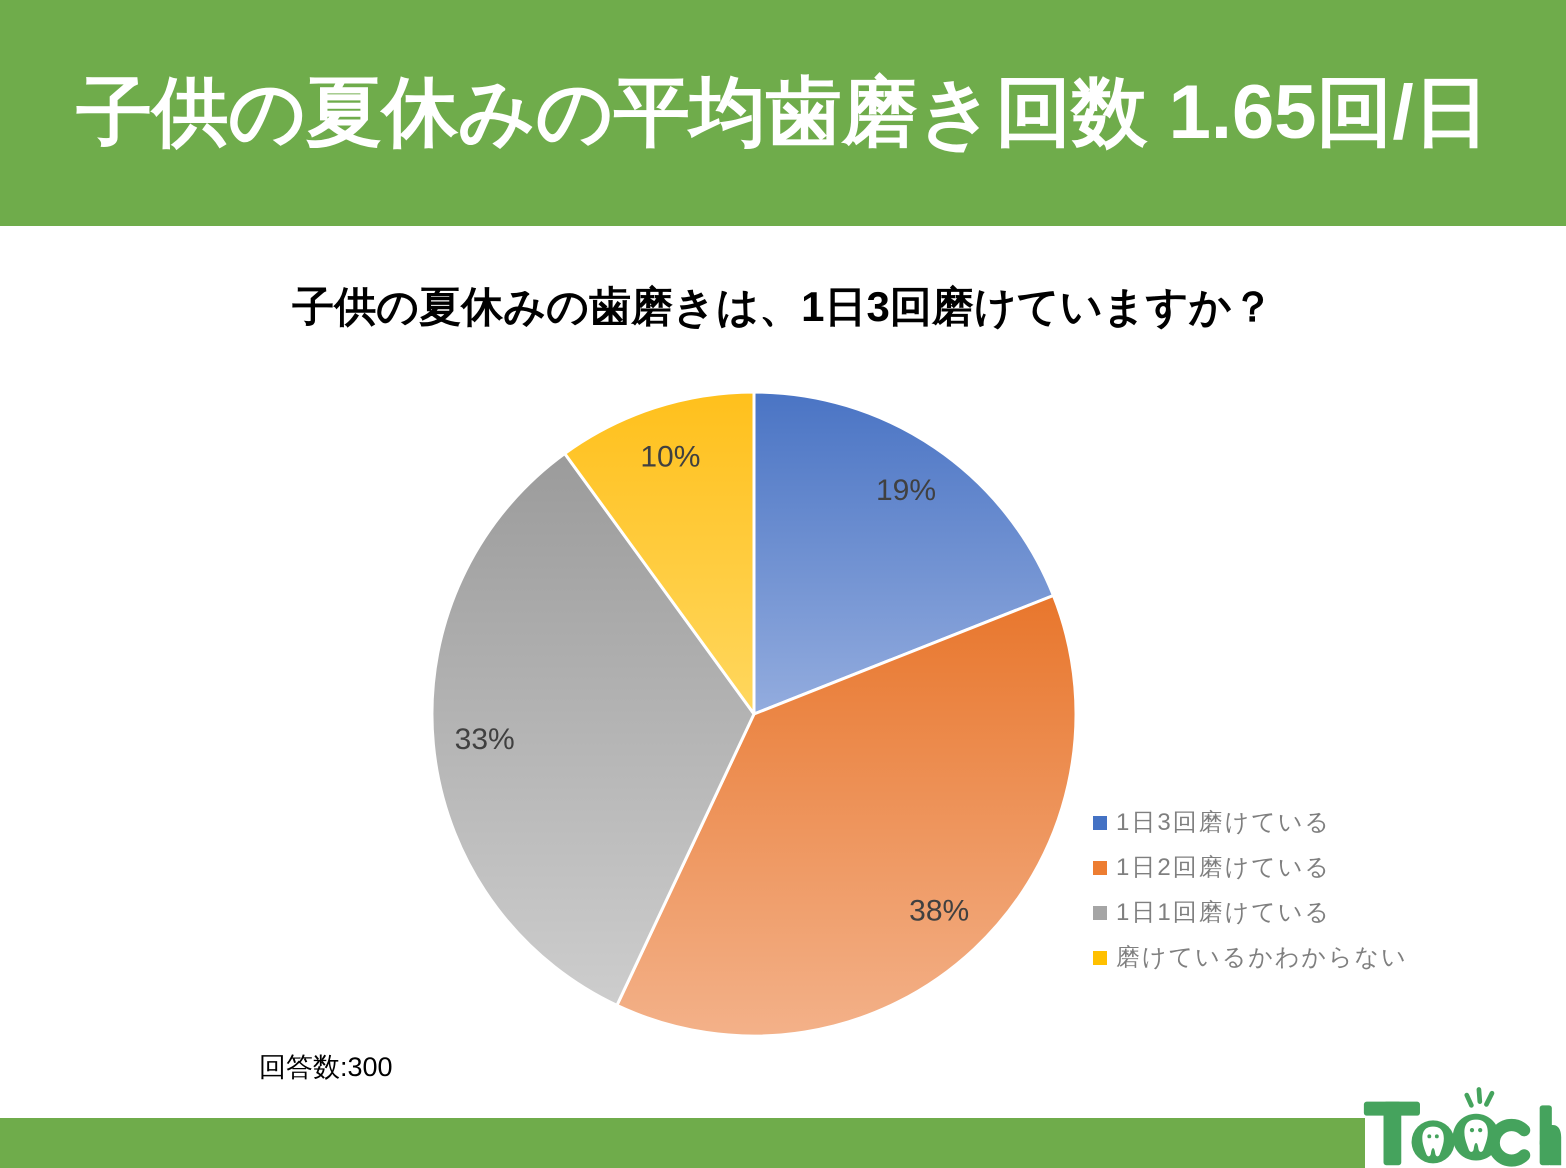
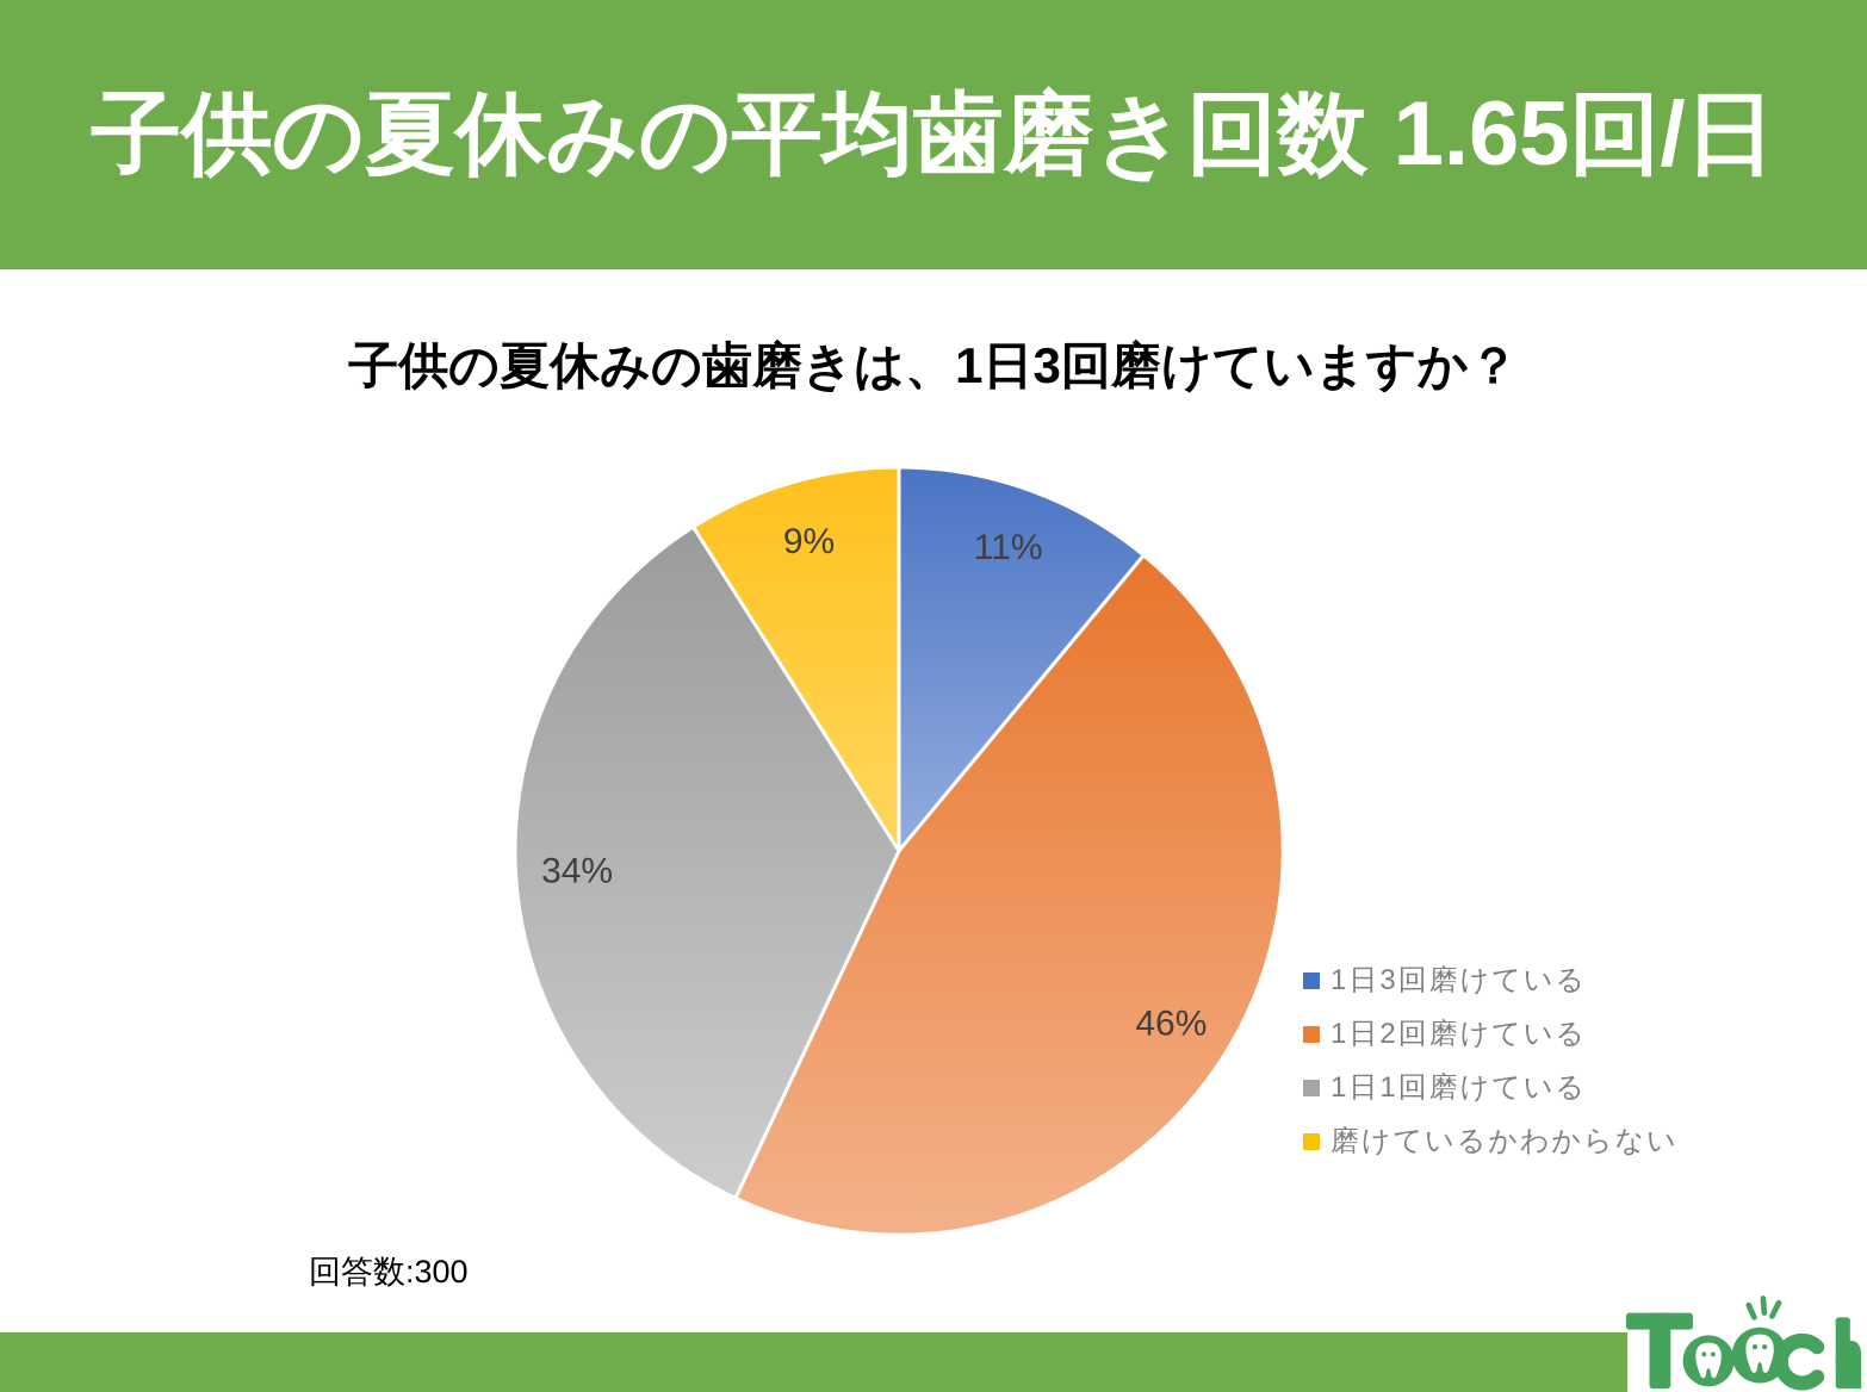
1日3回磨けている: 19% -> 11%
1日2回磨けている: 38% -> 46%
1日1回磨けている: 33% -> 34%
磨けているかわからない: 10% -> 9%
